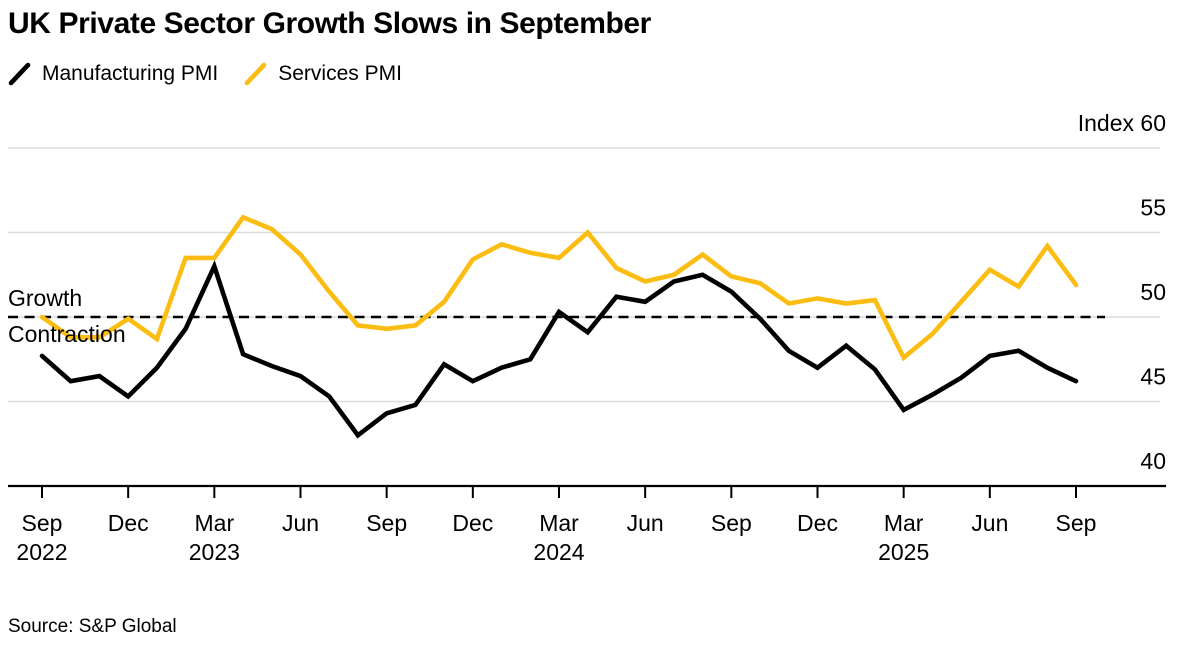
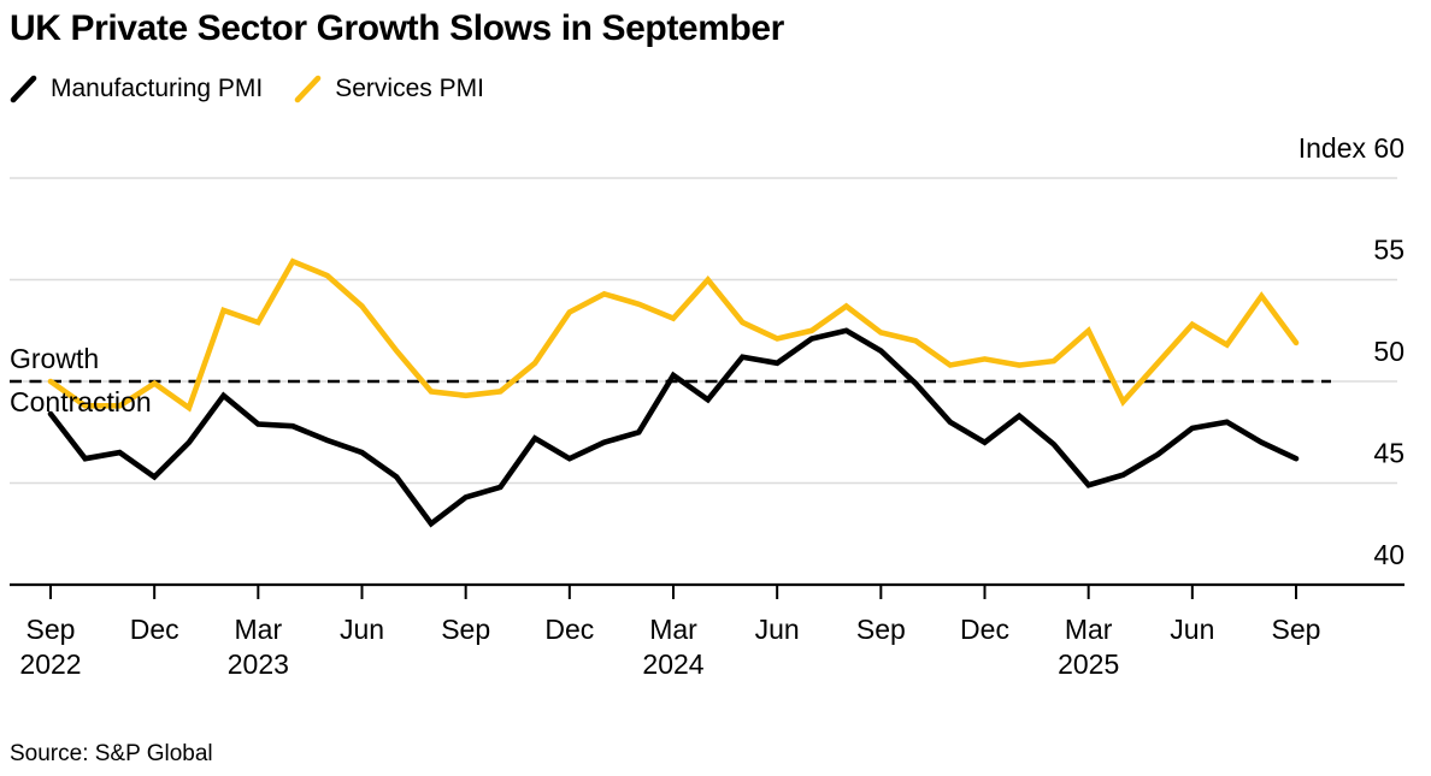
Manufacturing PMI/Sep 2022: 47.7 -> 48.4
Manufacturing PMI/Mar 2023: 53.0 -> 47.9
Services PMI/Mar 2023: 53.5 -> 52.9
Services PMI/Mar 2024: 53.5 -> 53.1
Manufacturing PMI/Mar 2025: 44.5 -> 44.9
Services PMI/Mar 2025: 47.6 -> 52.5
